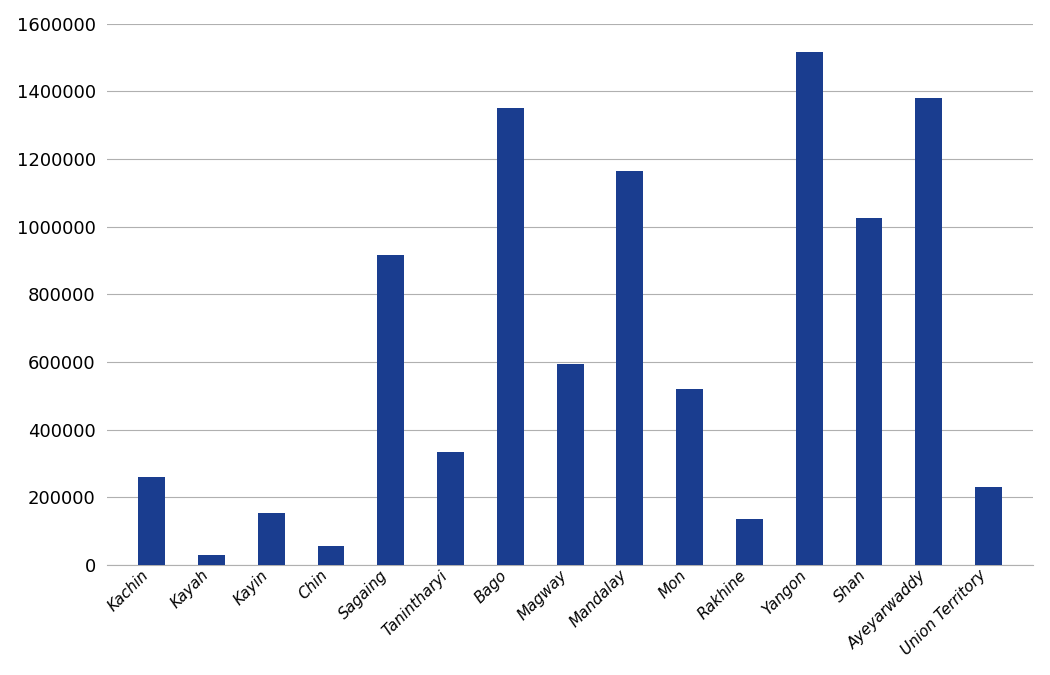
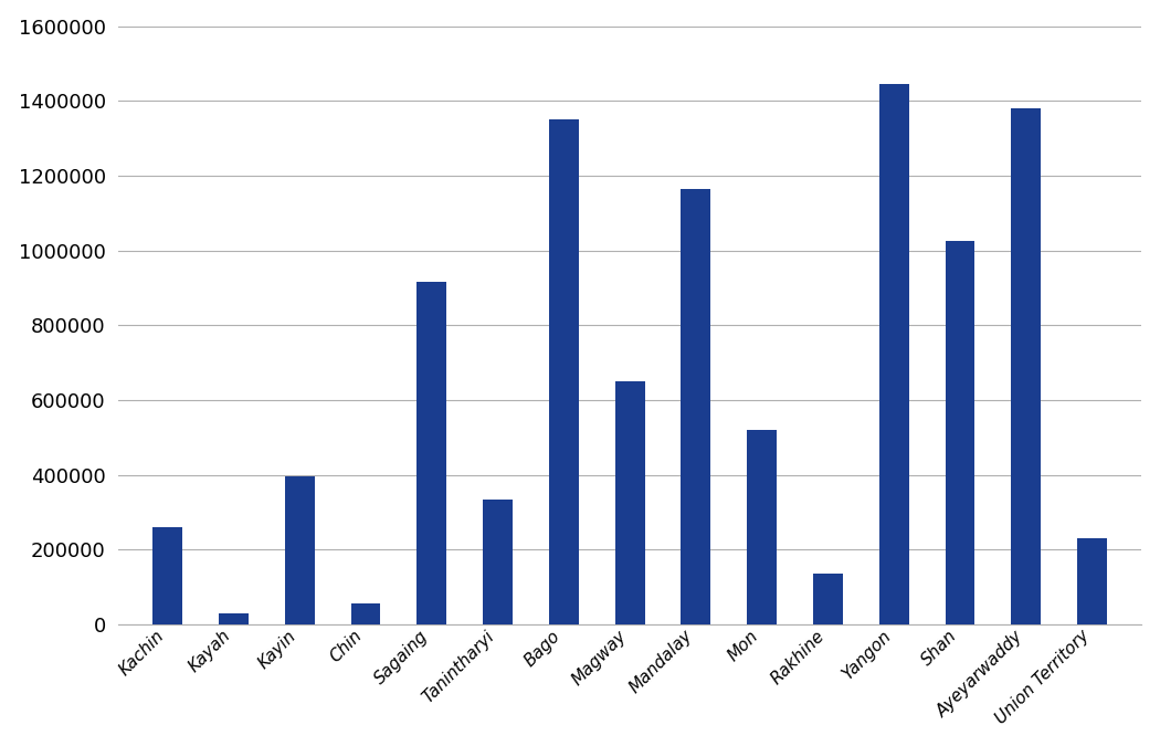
Kayin: 155000 -> 395000
Magway: 595000 -> 650000
Yangon: 1515000 -> 1445000
